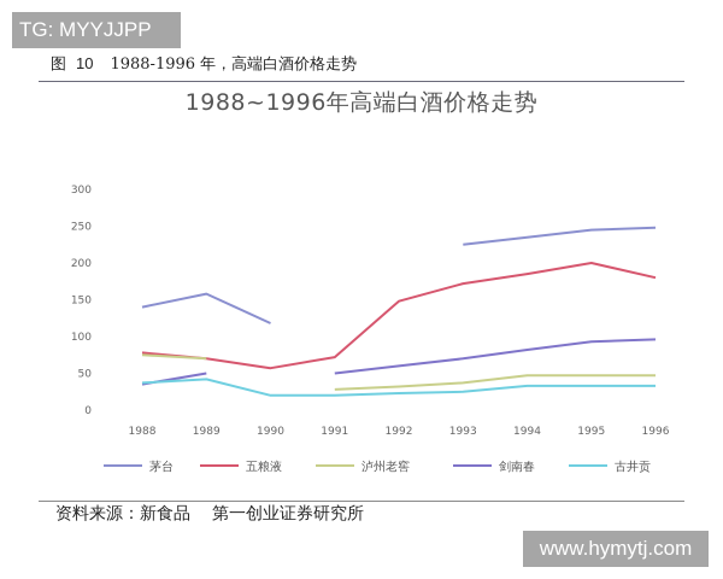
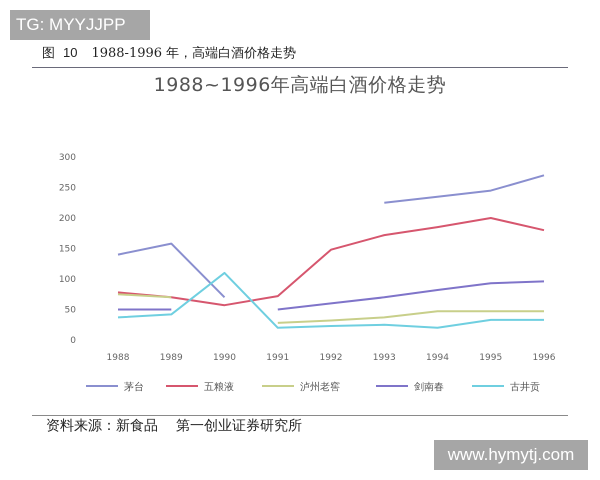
剑南春/1988: 40 -> 50
茅台/1990: 120 -> 70
古井贡/1990: 20 -> 110
古井贡/1994: 30 -> 20
茅台/1996: 250 -> 270
